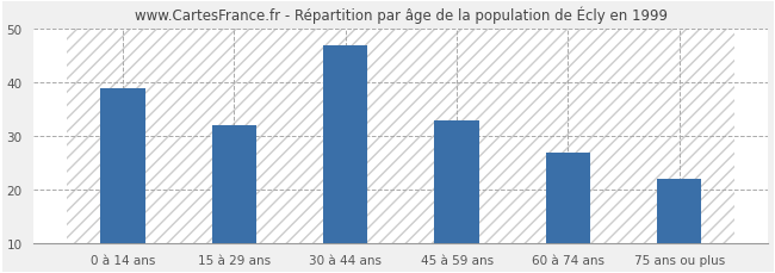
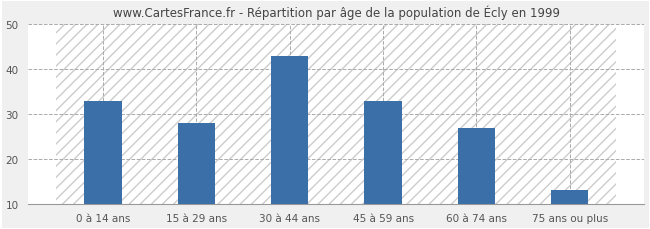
0 à 14 ans: 39 -> 33
15 à 29 ans: 32 -> 28
30 à 44 ans: 47 -> 43
75 ans ou plus: 22 -> 13
